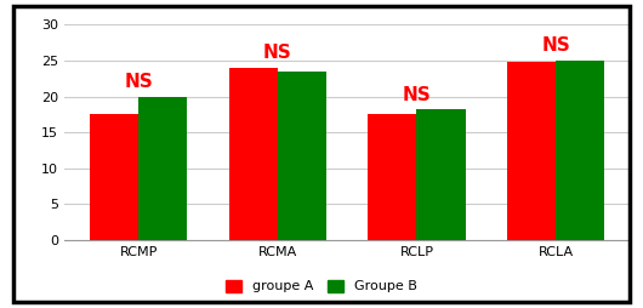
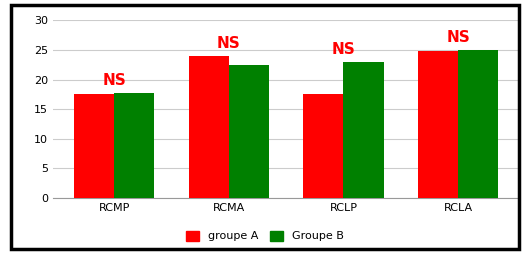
Groupe B/RCMP: 20.0 -> 17.8
Groupe B/RCMA: 23.5 -> 22.4
Groupe B/RCLP: 18.2 -> 23.0
